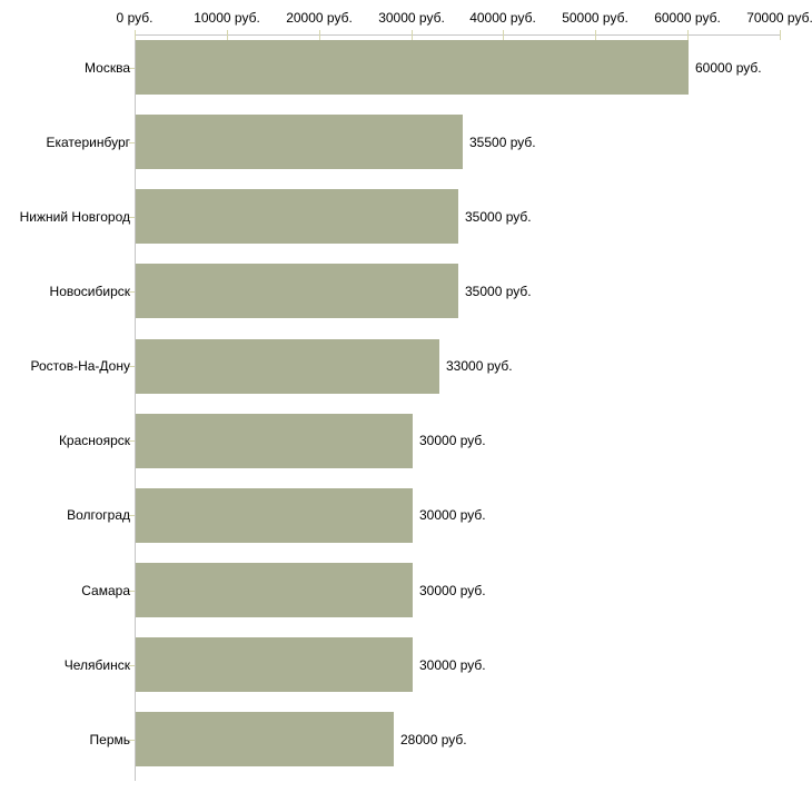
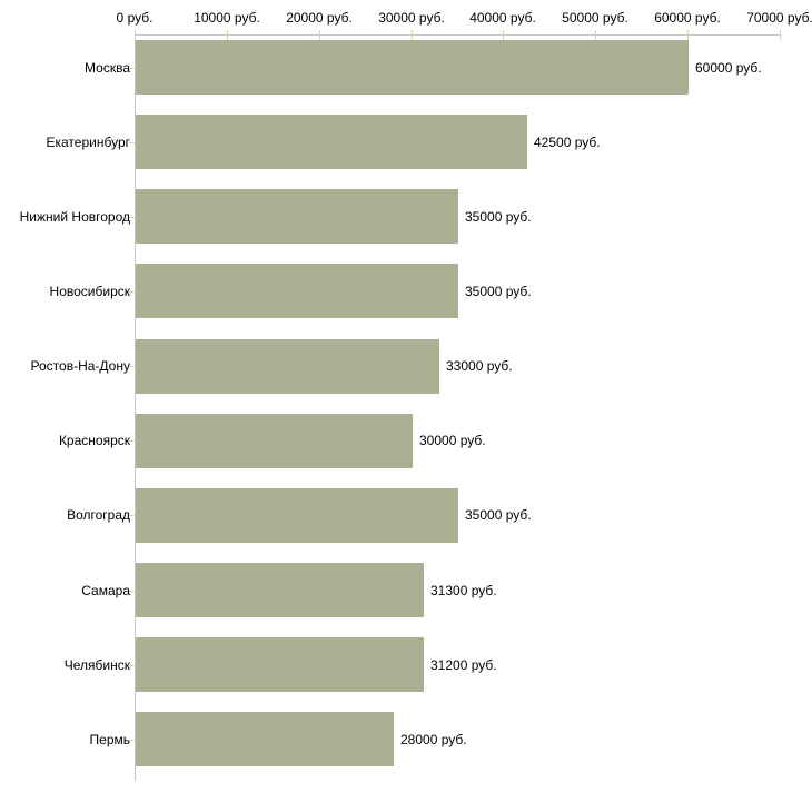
Екатеринбург: 35500 -> 42500
Волгоград: 30000 -> 35000
Самара: 30000 -> 31300
Челябинск: 30000 -> 31200
